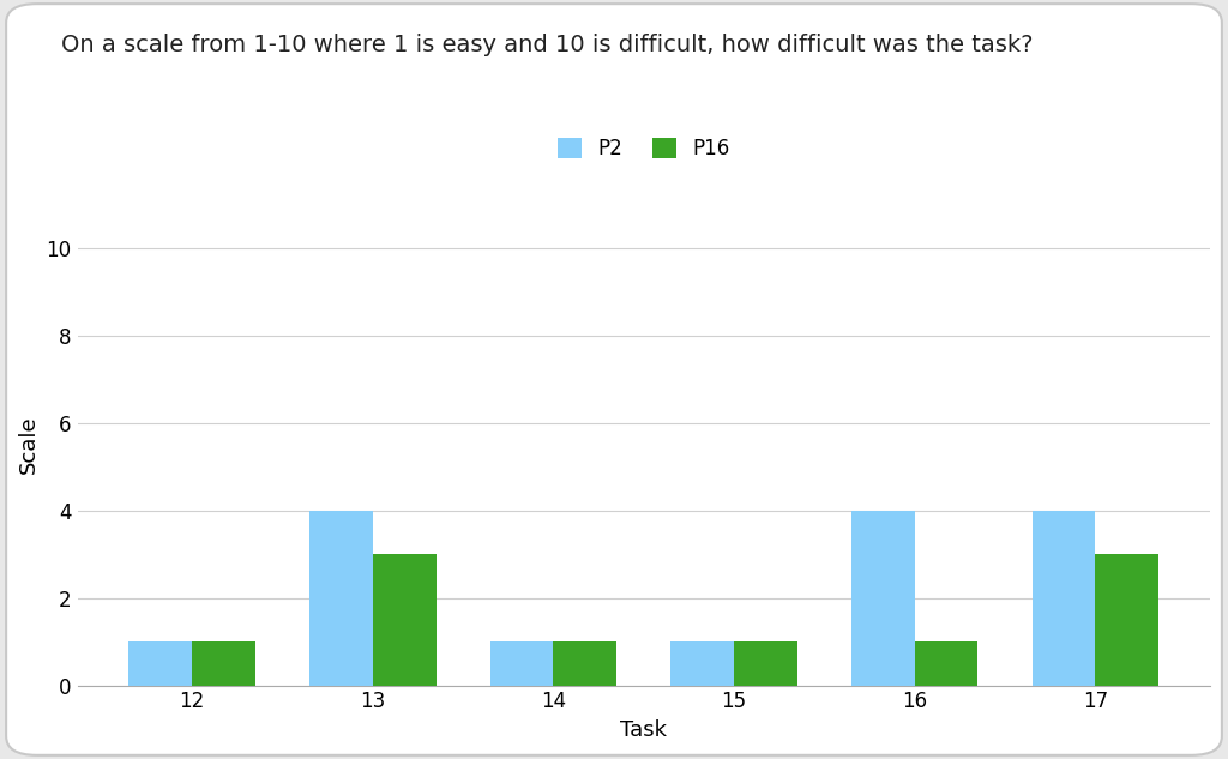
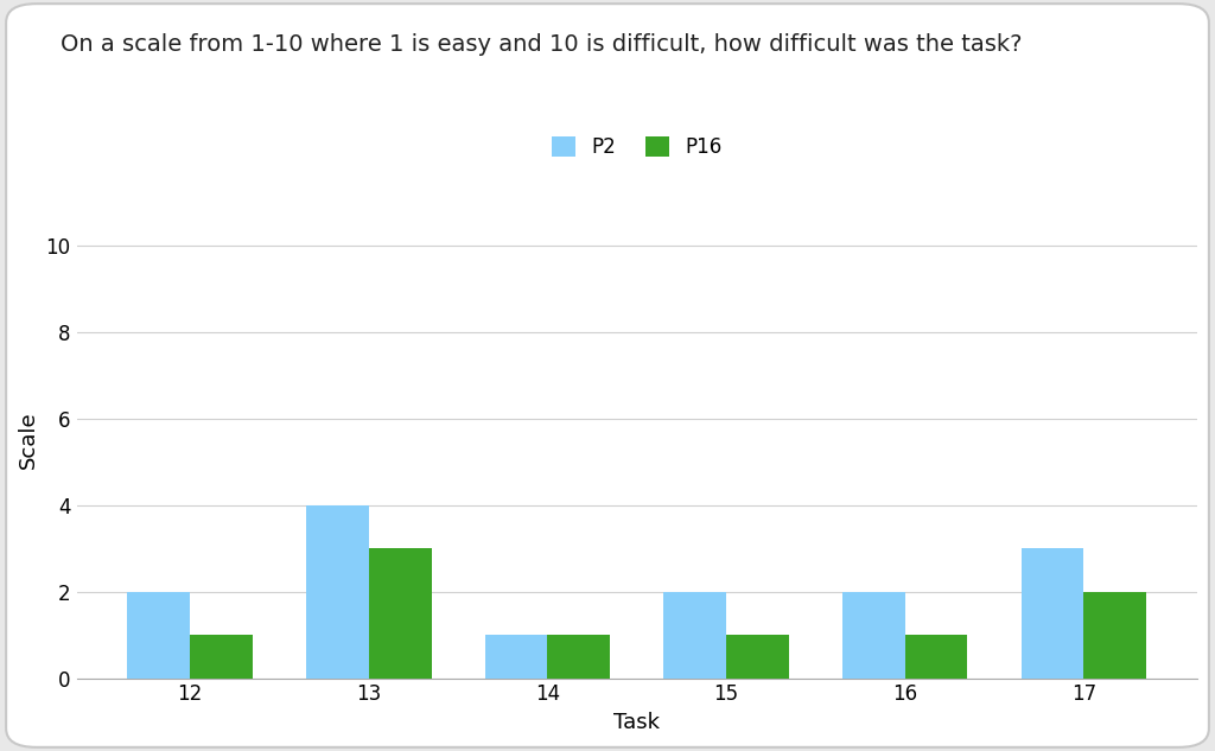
P2/12: 1 -> 2
P2/15: 1 -> 2
P2/16: 4 -> 2
P2/17: 4 -> 3
P16/17: 3 -> 2
